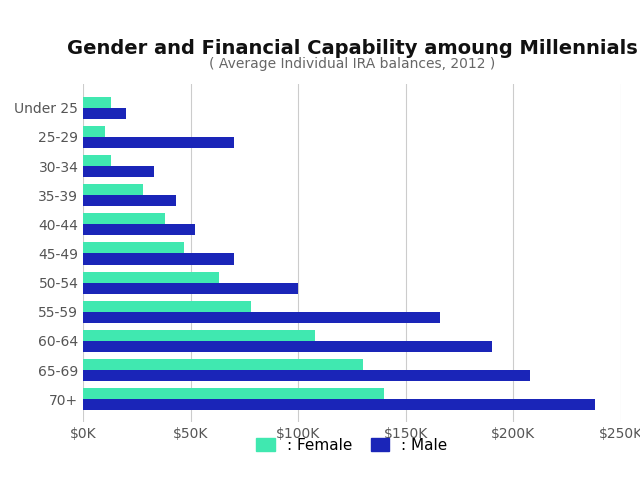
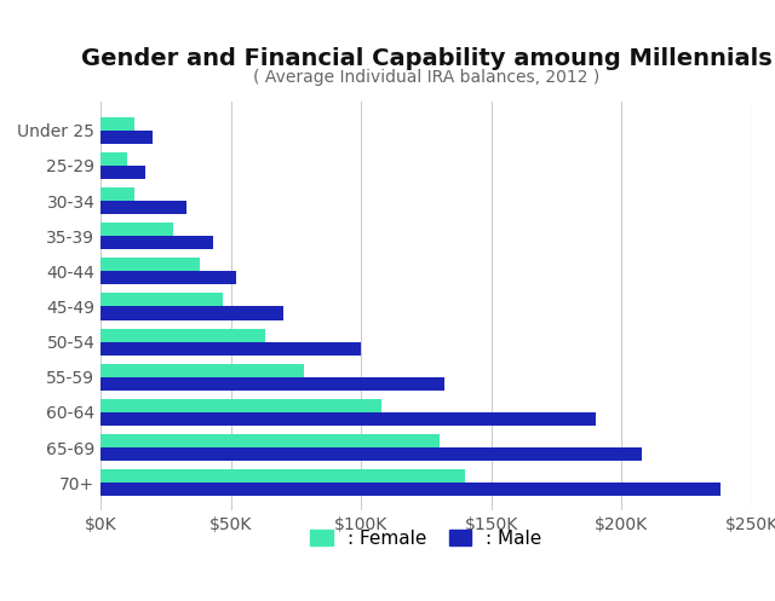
: Male/25-29: $70K -> $17K
: Male/55-59: $166K -> $132K
